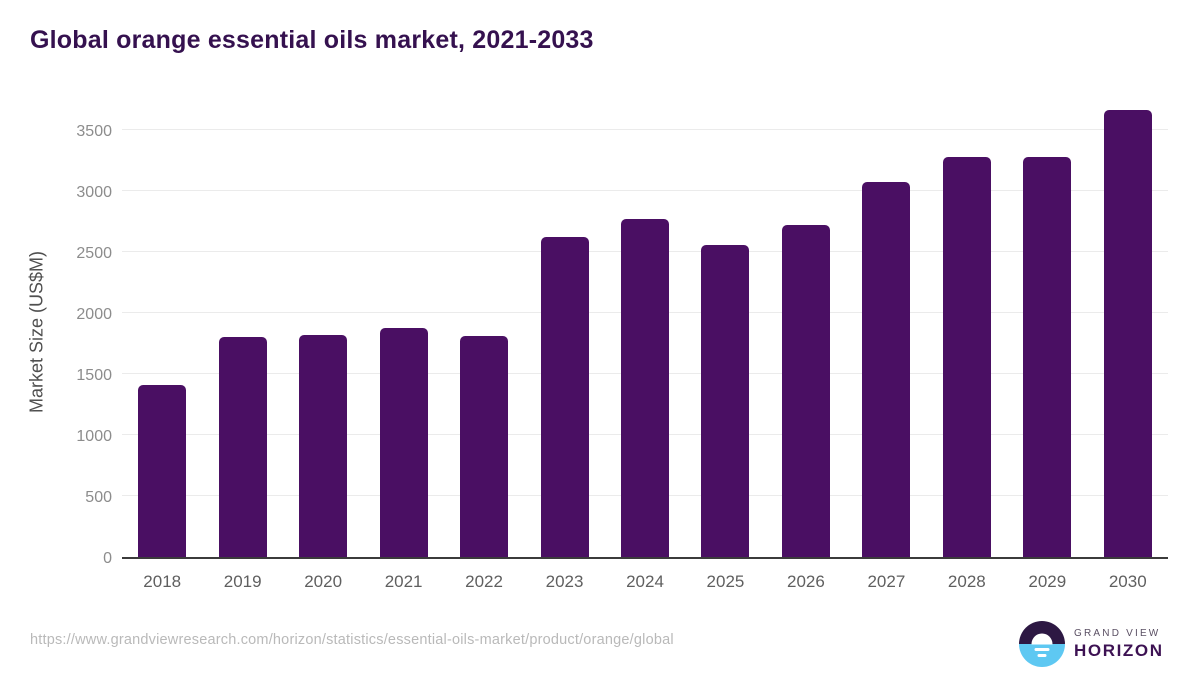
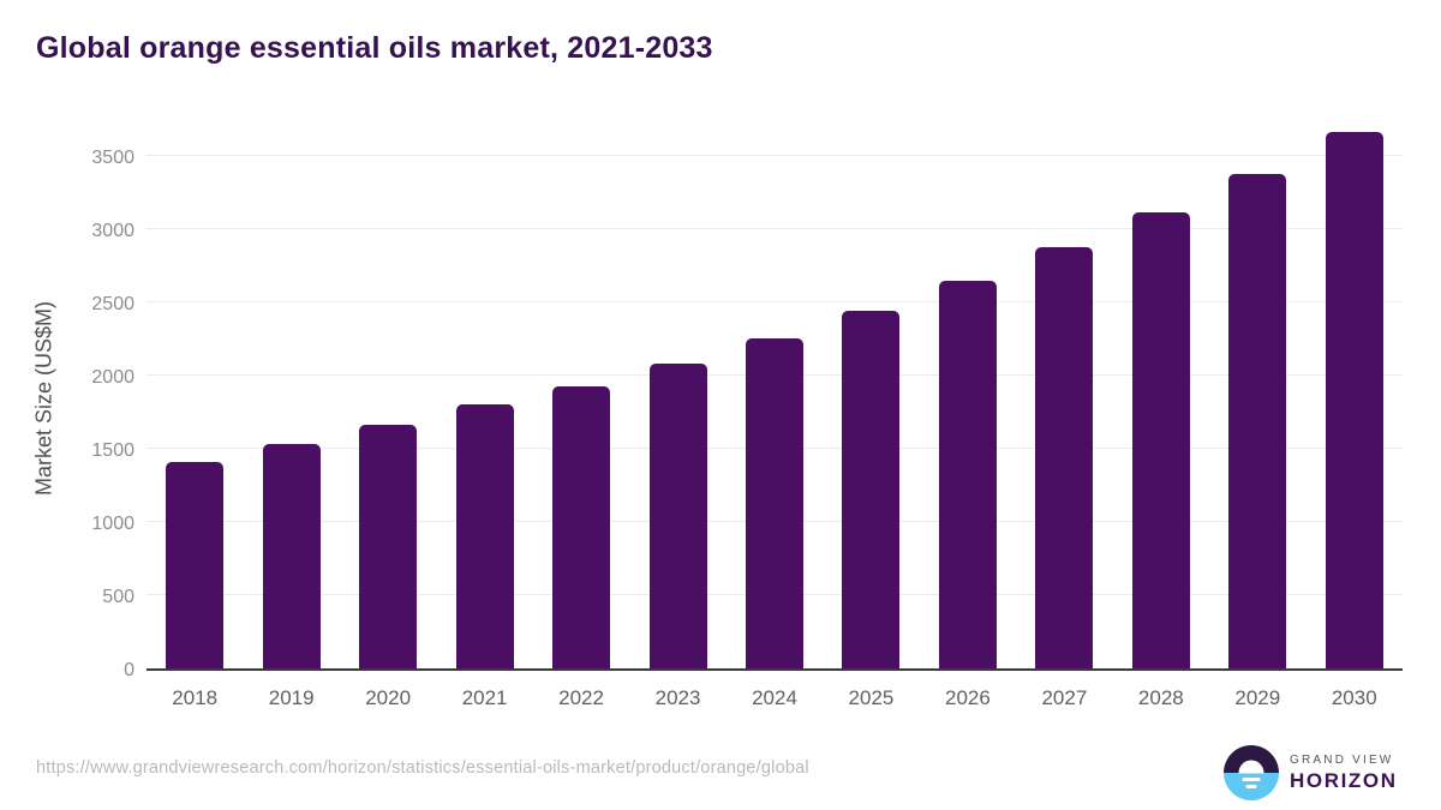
2019: 1800 -> 1530
2020: 1820 -> 1660
2021: 1880 -> 1800
2022: 1810 -> 1930
2023: 2620 -> 2080
2024: 2770 -> 2260
2025: 2560 -> 2440
2026: 2720 -> 2650
2027: 3070 -> 2880
2028: 3280 -> 3110
2029: 3280 -> 3380
